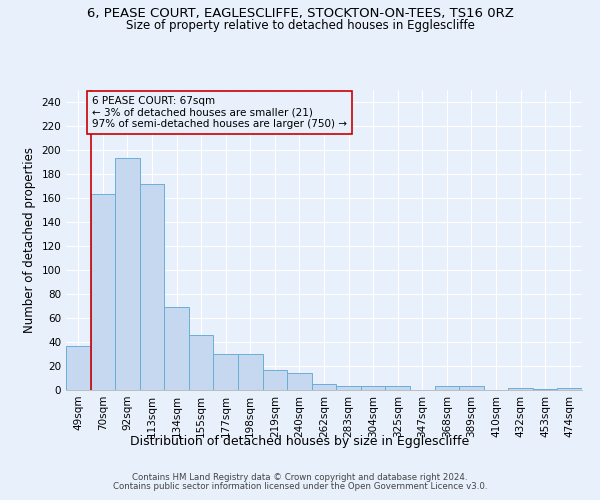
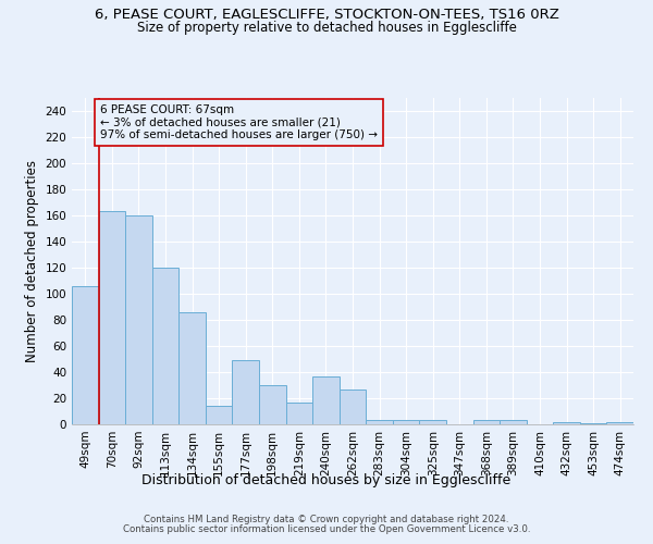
49sqm: 37 -> 106
92sqm: 193 -> 160
113sqm: 172 -> 120
134sqm: 69 -> 86
155sqm: 46 -> 14
177sqm: 30 -> 49
240sqm: 14 -> 37
262sqm: 5 -> 27
